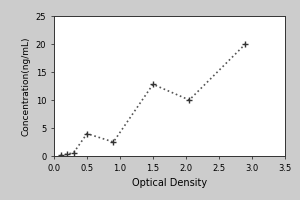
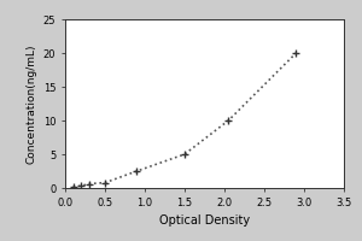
0.5: 4.0 -> 0.8
1.5: 12.8 -> 5.0
